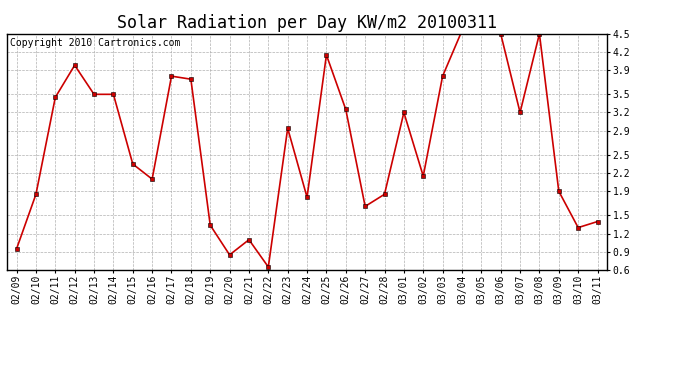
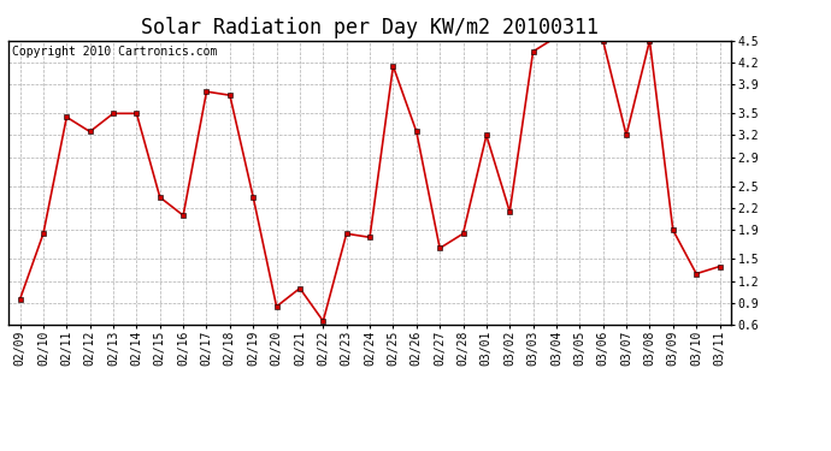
02/12: 3.98 -> 3.25
02/19: 1.34 -> 2.35
02/23: 2.94 -> 1.85
03/03: 3.80 -> 4.35
